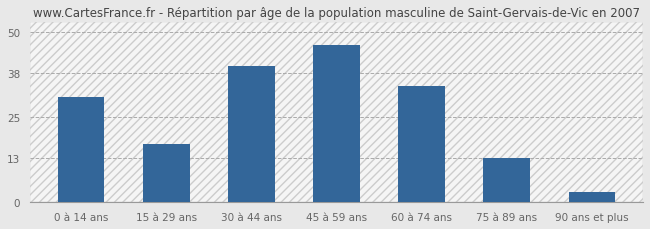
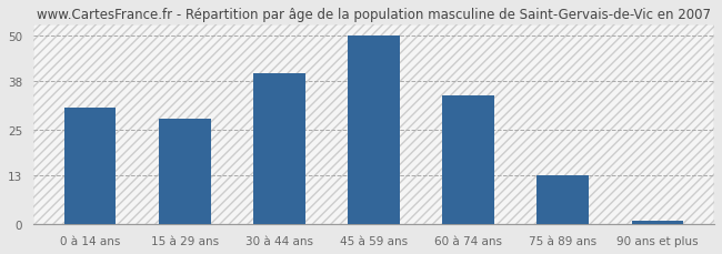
15 à 29 ans: 17 -> 28
45 à 59 ans: 46 -> 50
90 ans et plus: 3 -> 1
